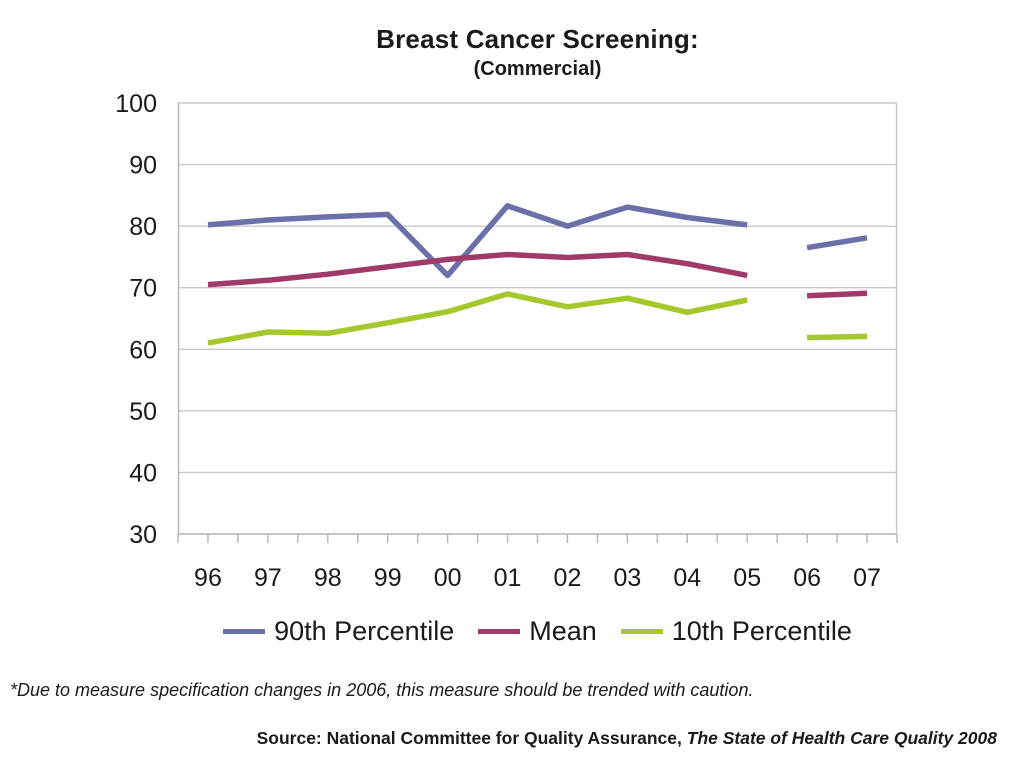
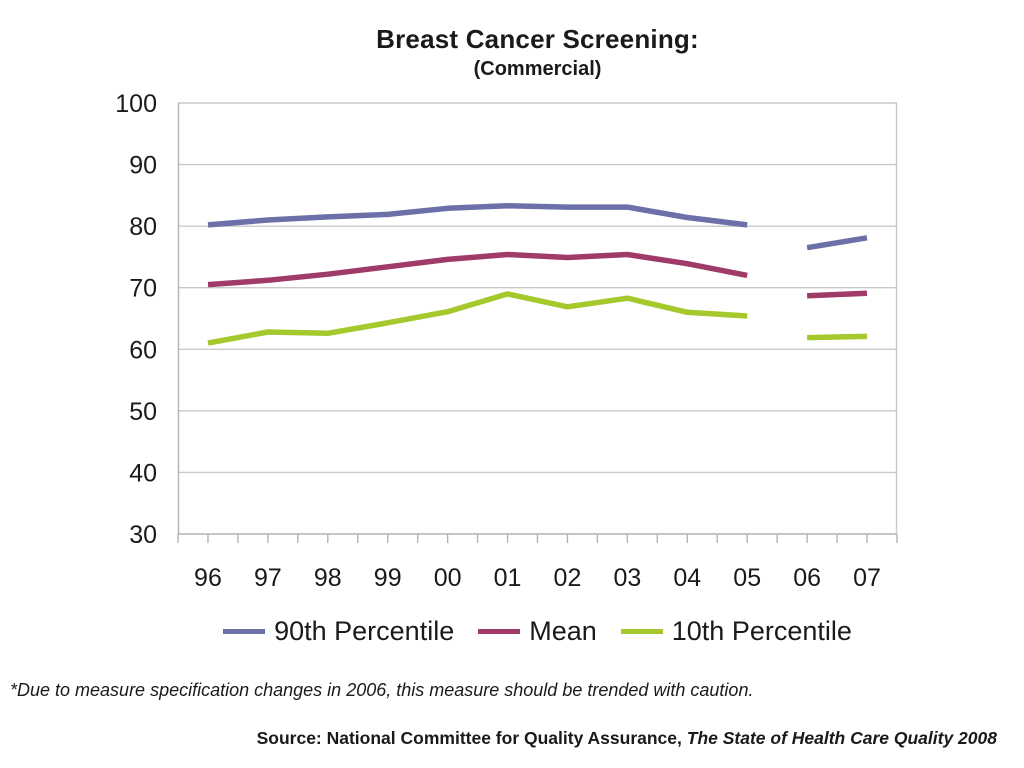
90th Percentile/00: 72 -> 83
90th Percentile/02: 80 -> 83
10th Percentile/05: 68 -> 65
